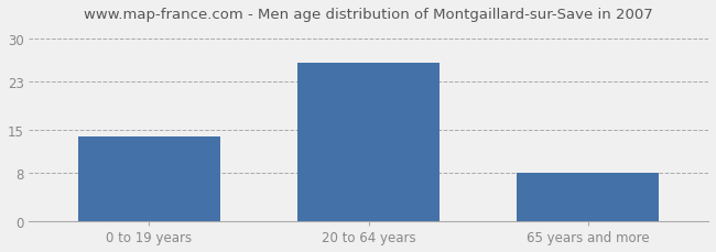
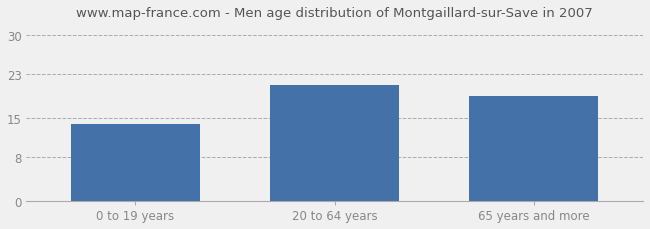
20 to 64 years: 26 -> 21
65 years and more: 8 -> 19
